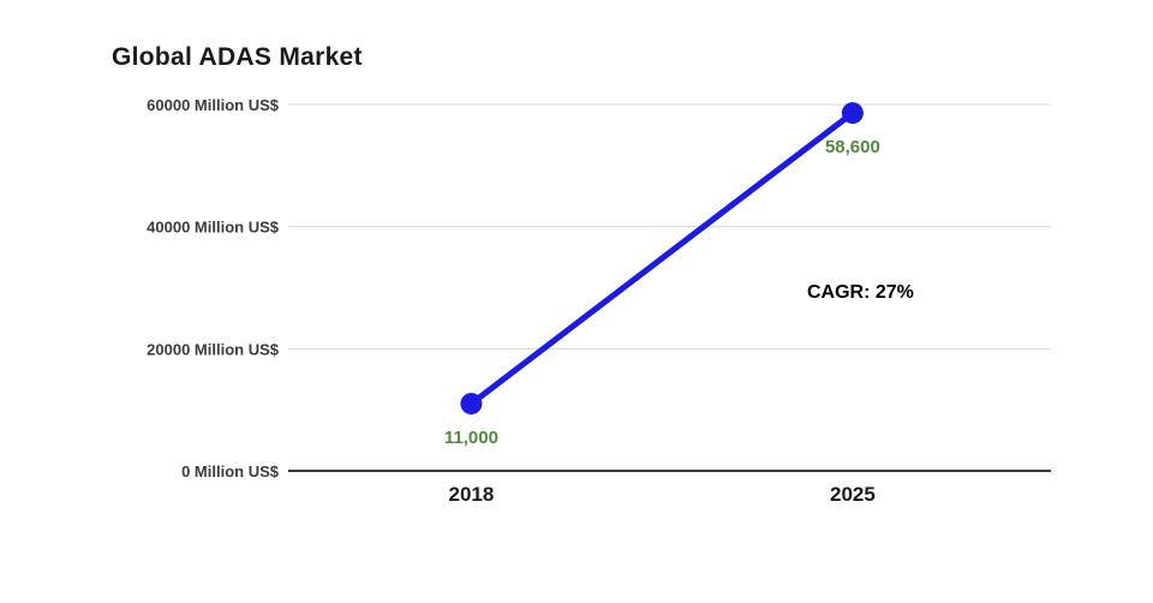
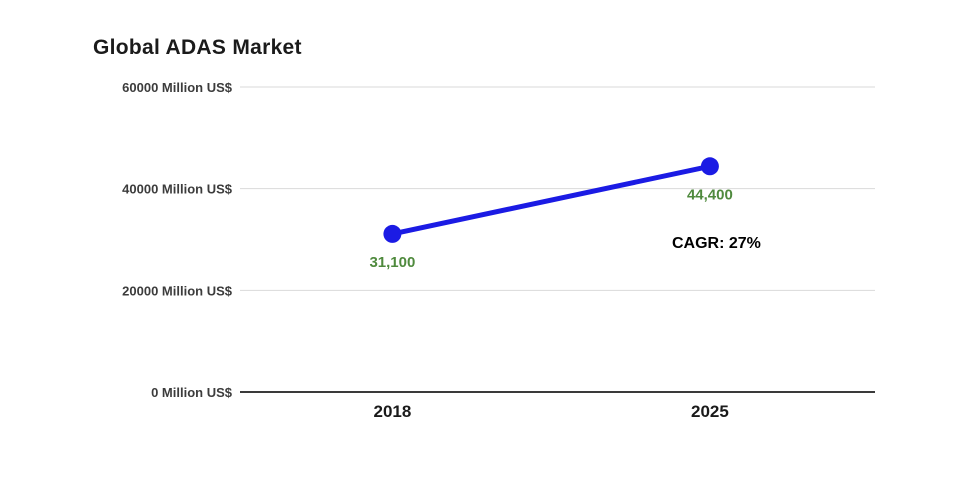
2018: 11,000 -> 31,100
2025: 58,600 -> 44,400
